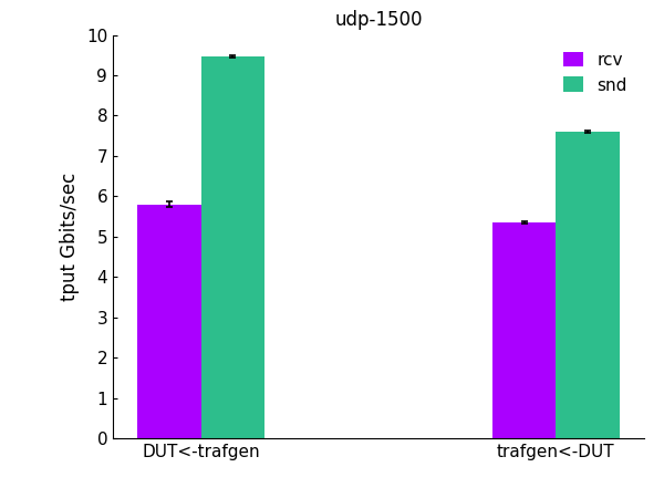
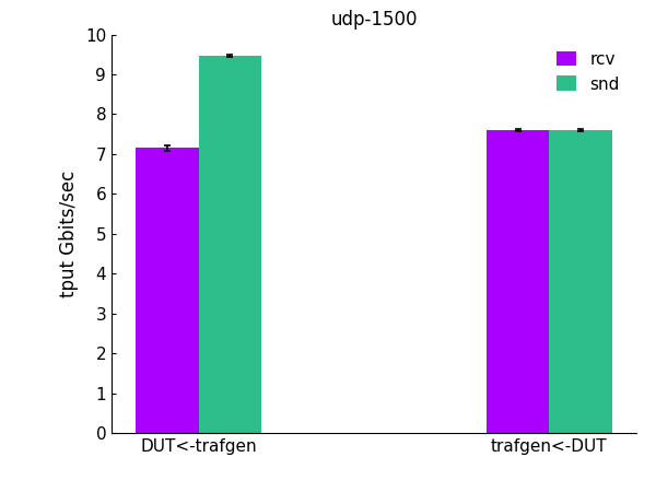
rcv/DUT<-trafgen: 5.80 -> 7.15
rcv/trafgen<-DUT: 5.35 -> 7.60
